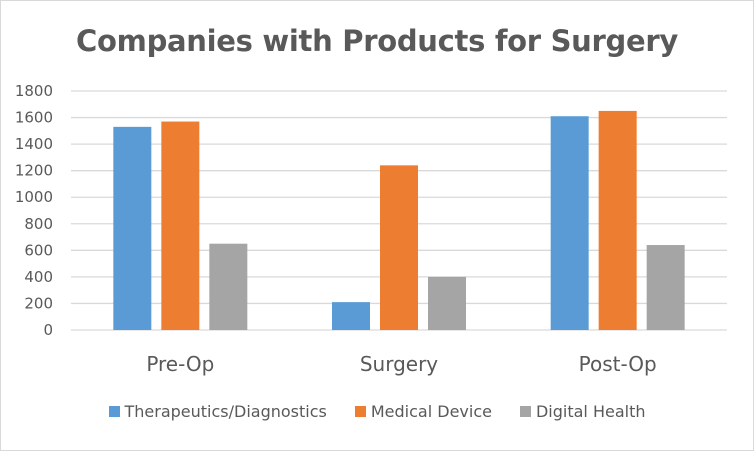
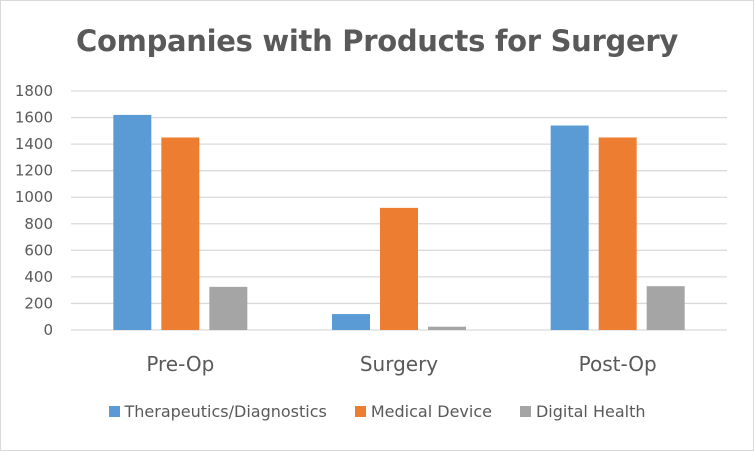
Therapeutics/Diagnostics/Pre-Op: 1530 -> 1620
Medical Device/Pre-Op: 1570 -> 1450
Digital Health/Pre-Op: 650 -> 320
Therapeutics/Diagnostics/Surgery: 210 -> 120
Medical Device/Surgery: 1240 -> 920
Digital Health/Surgery: 400 -> 20
Therapeutics/Diagnostics/Post-Op: 1610 -> 1540
Medical Device/Post-Op: 1650 -> 1450
Digital Health/Post-Op: 640 -> 330
